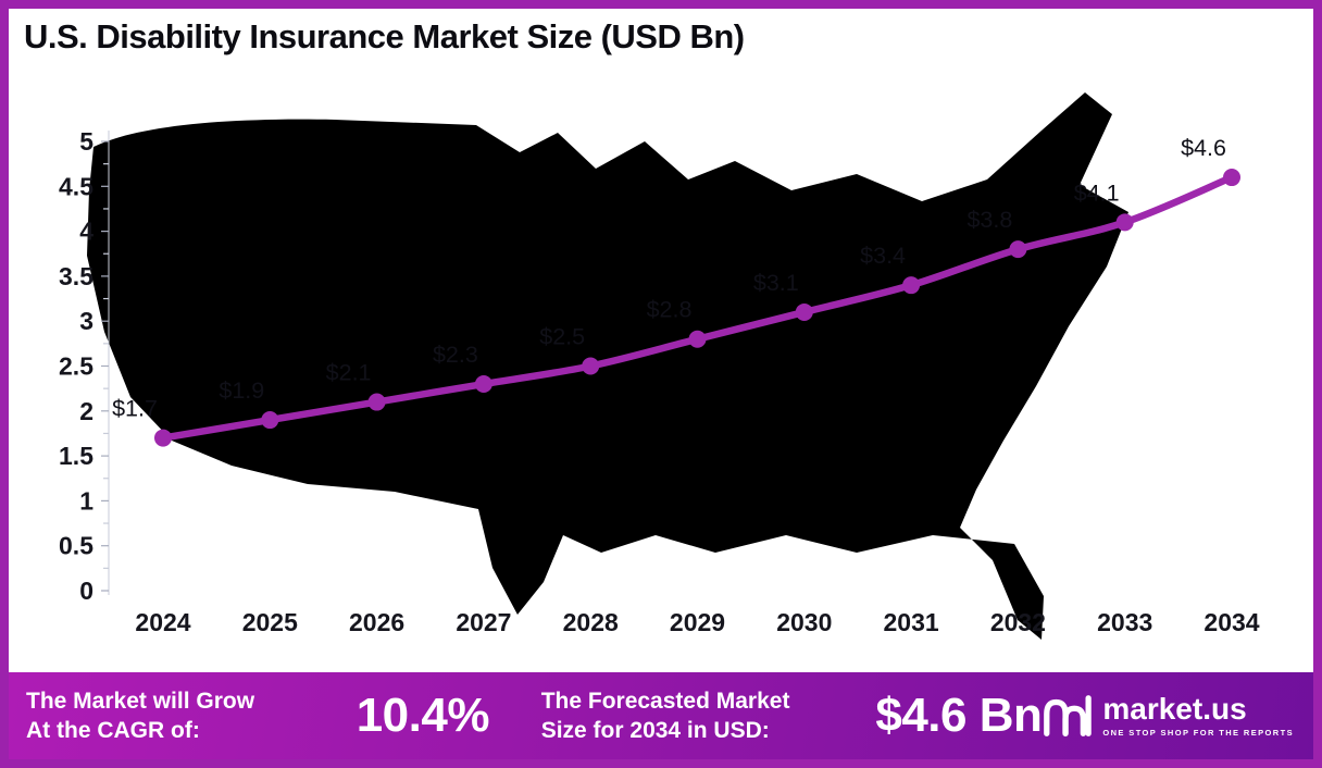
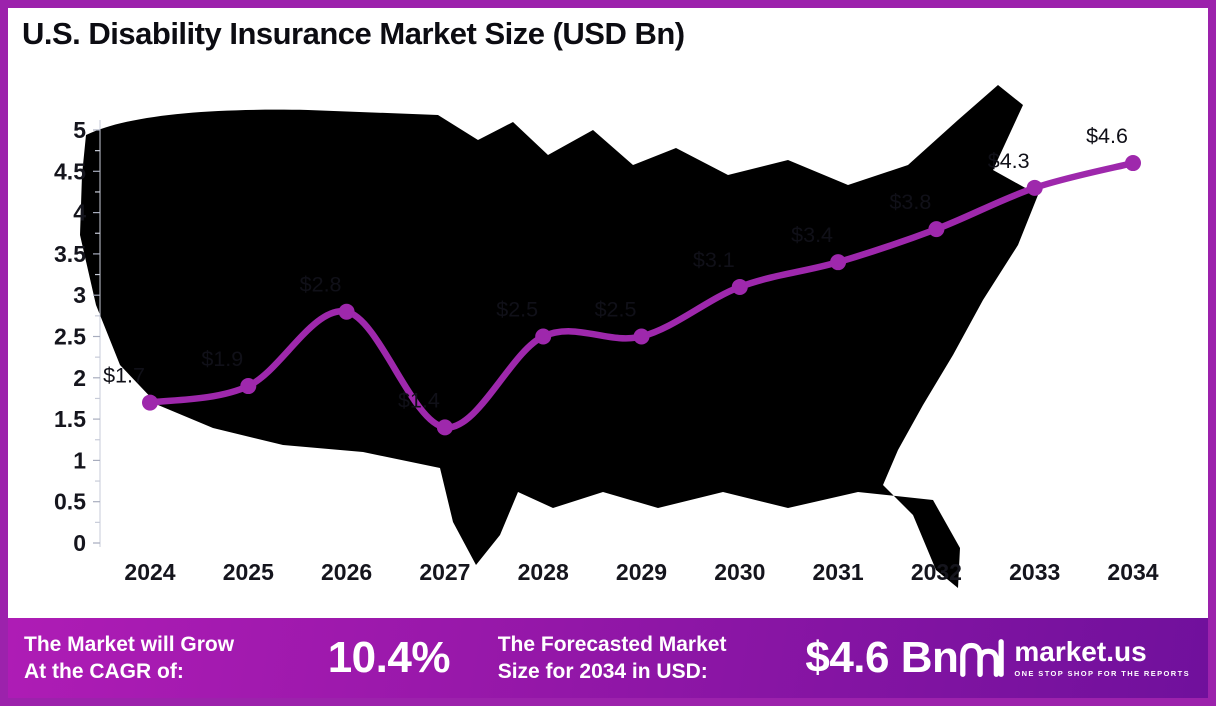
2026: $2.1 -> $2.8
2027: $2.3 -> $1.4
2029: $2.8 -> $2.5
2033: $4.1 -> $4.3
